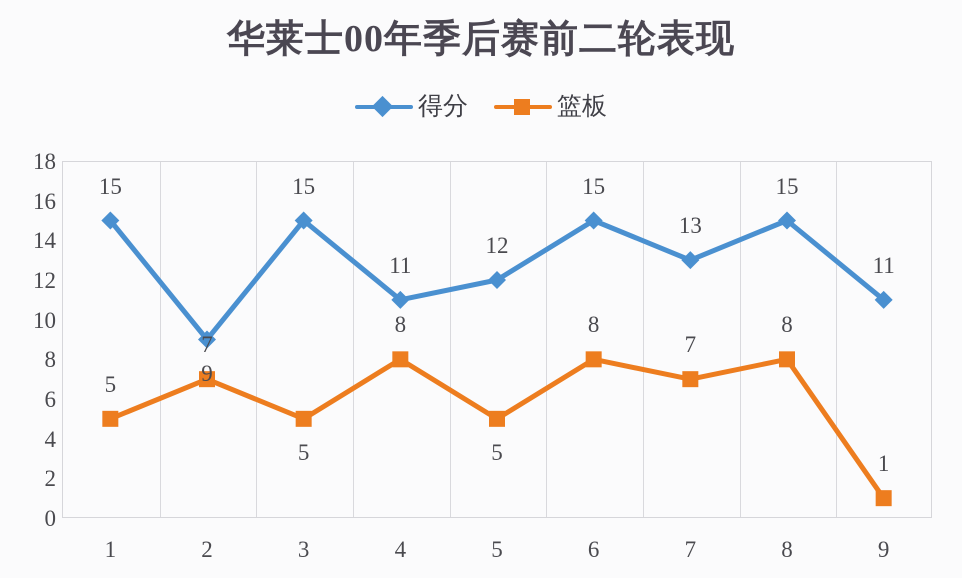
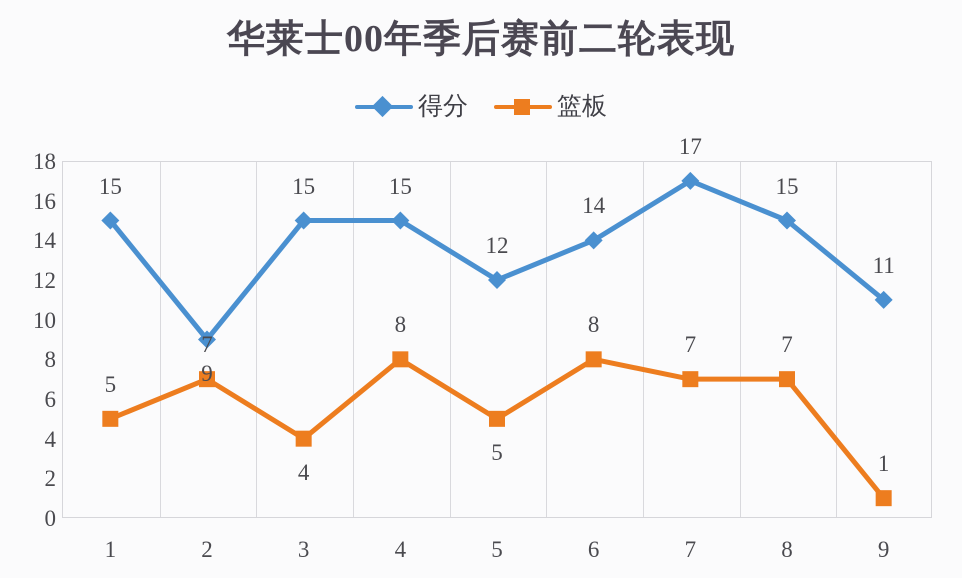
篮板/3: 5 -> 4
得分/4: 11 -> 15
得分/6: 15 -> 14
得分/7: 13 -> 17
篮板/8: 8 -> 7
